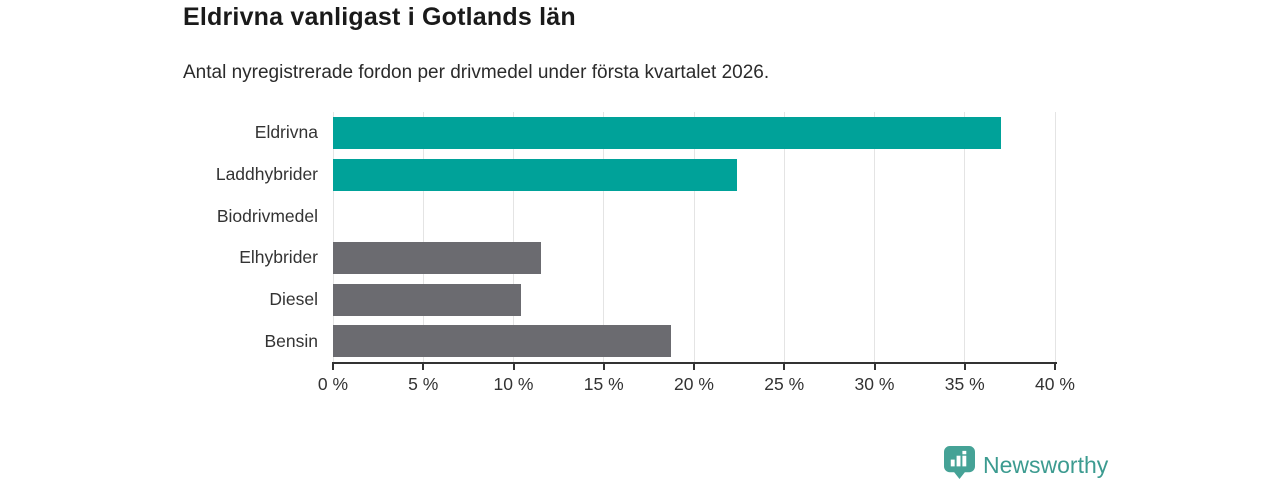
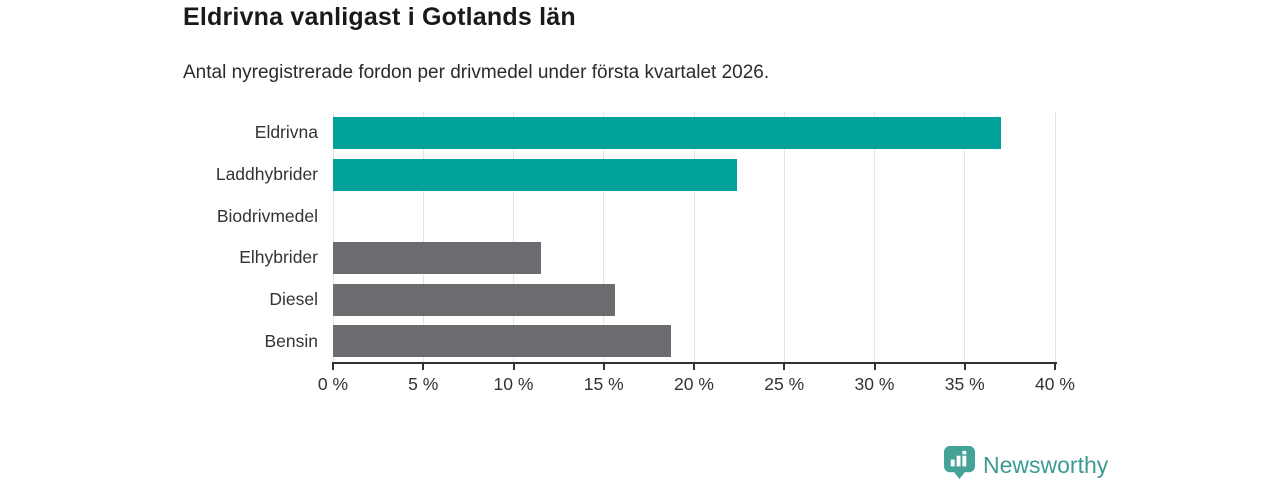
Diesel: 10.4% -> 15.6%
